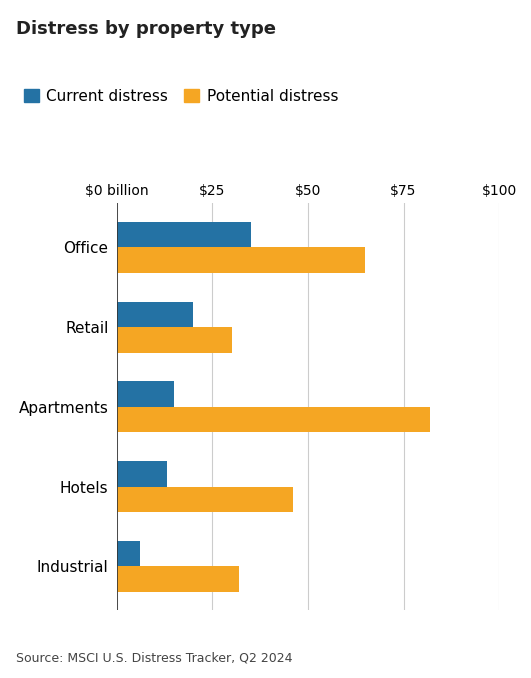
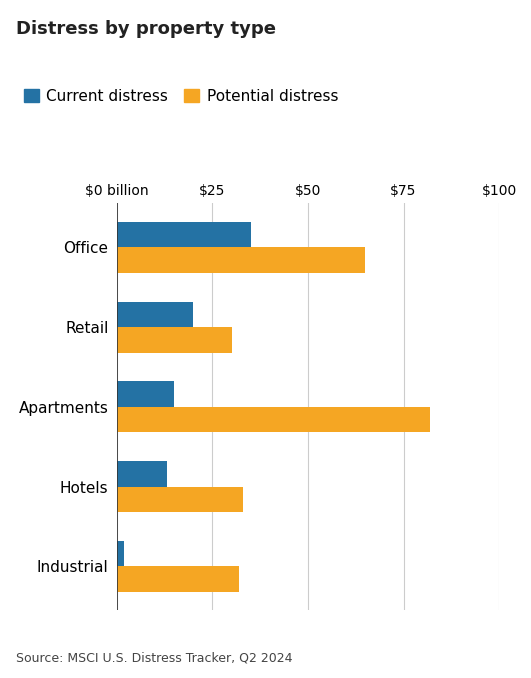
Potential distress/Hotels: $46 -> $33
Current distress/Industrial: $6 -> $2
